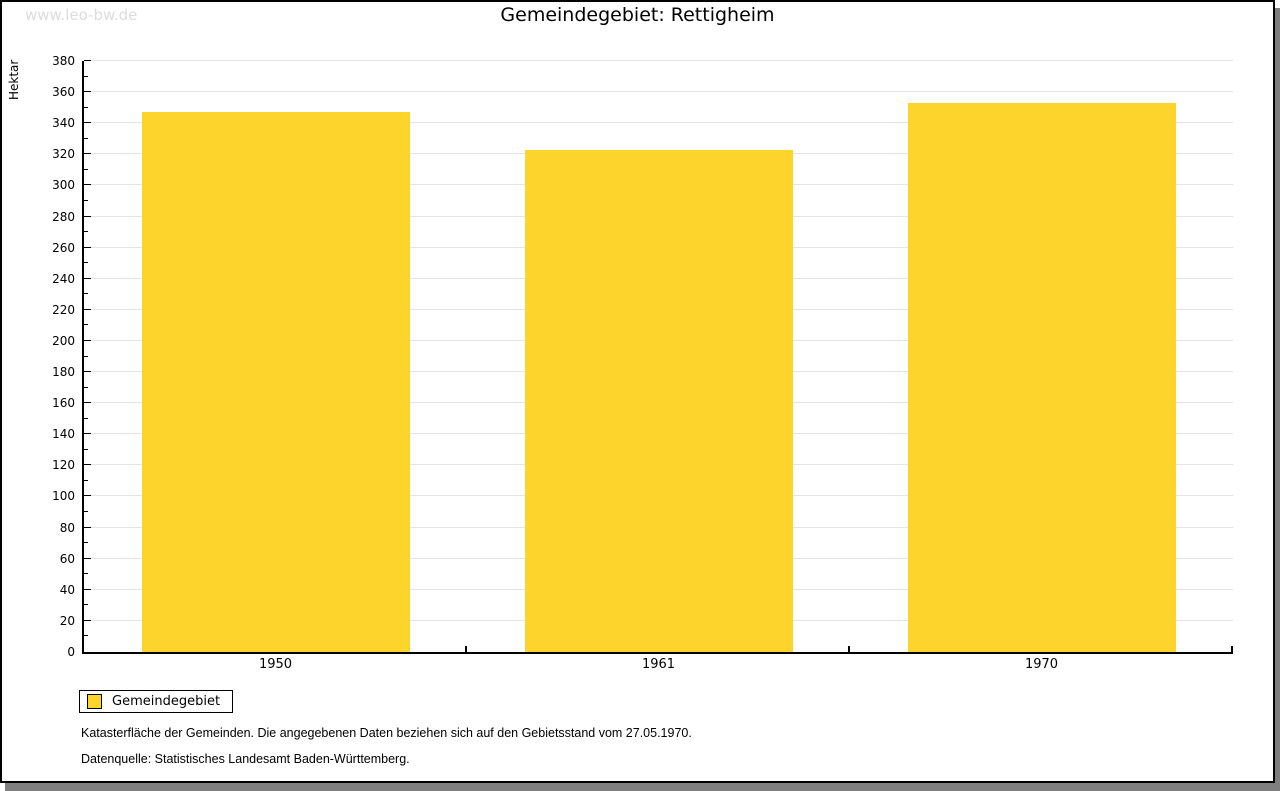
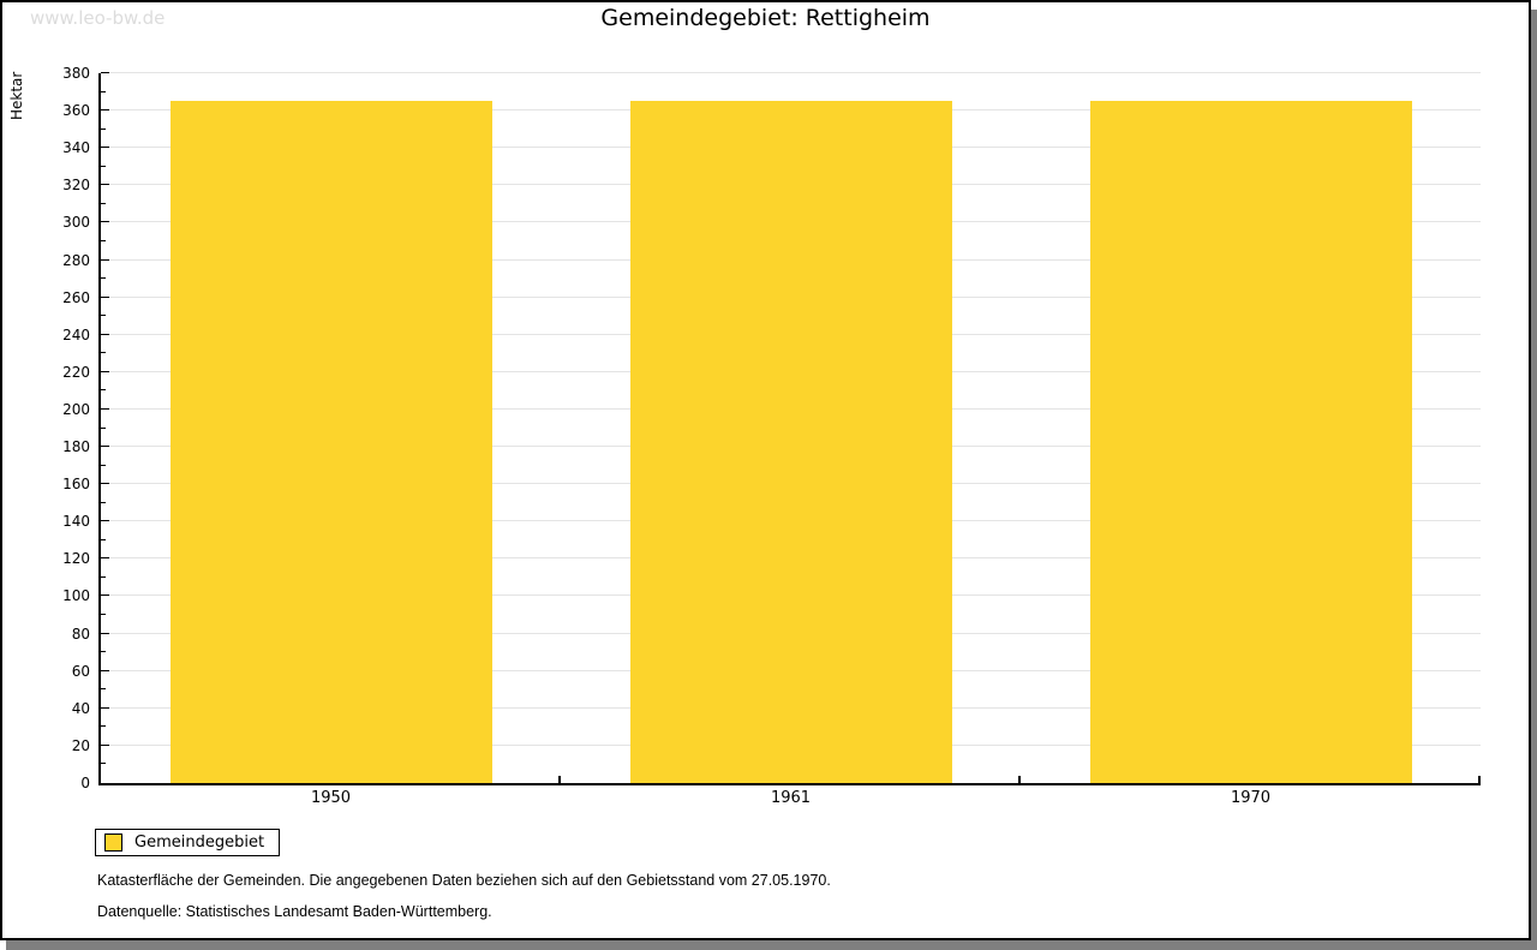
1950: 347 -> 365
1961: 323 -> 365
1970: 353 -> 365
